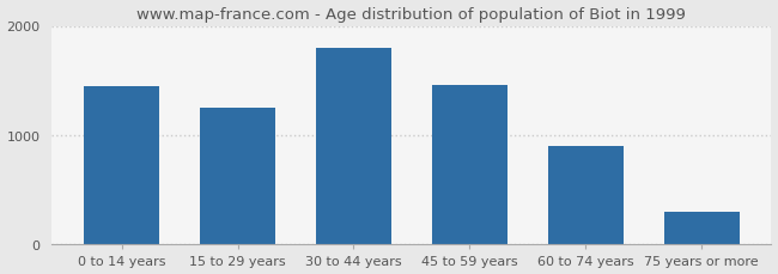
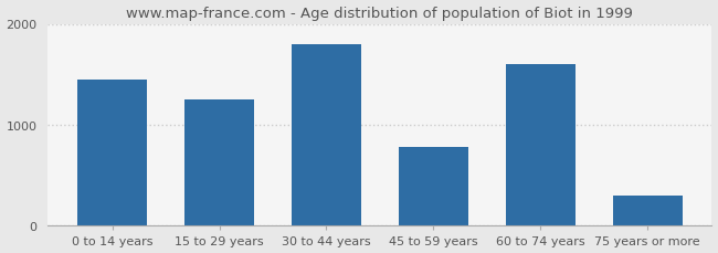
45 to 59 years: 1460 -> 780
60 to 74 years: 900 -> 1600
